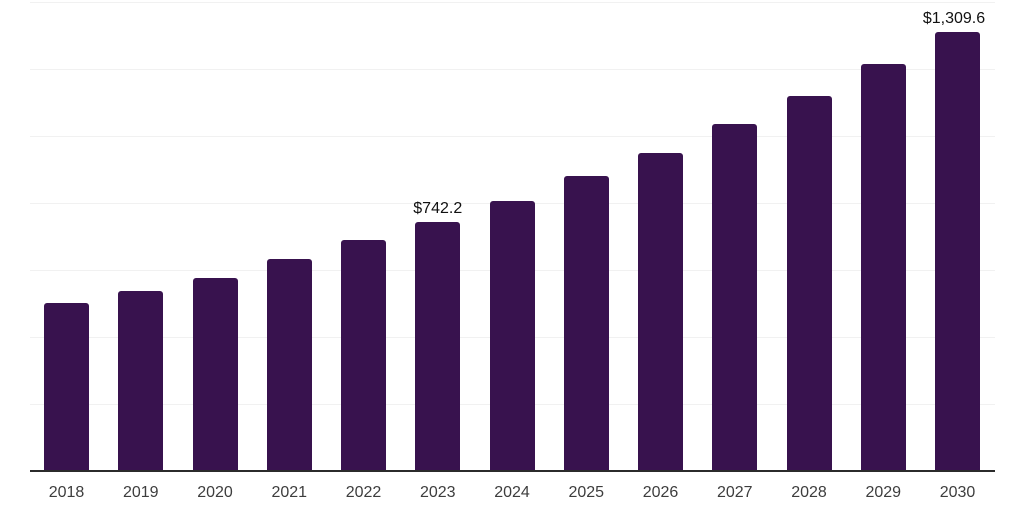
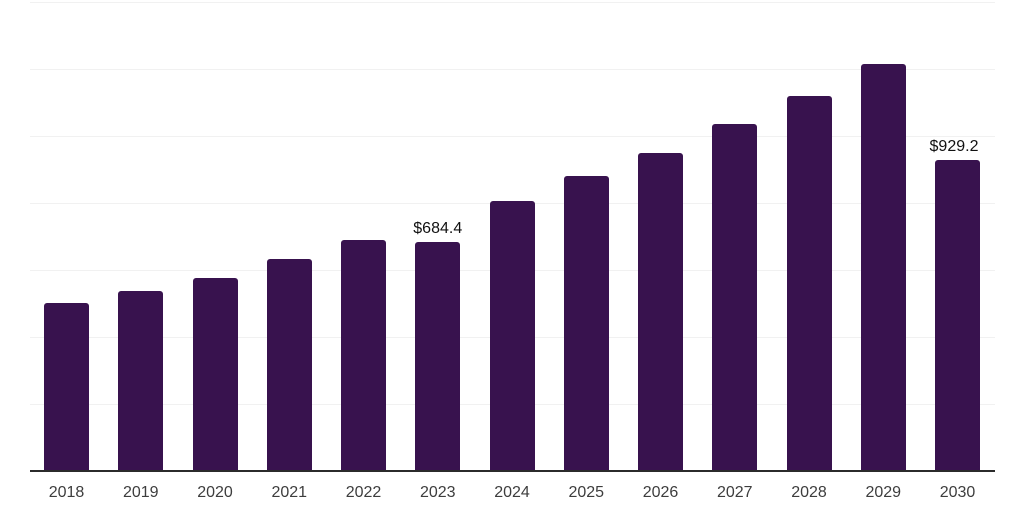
2023: $742.2 -> $684.4
2030: $1,309.6 -> $929.2
